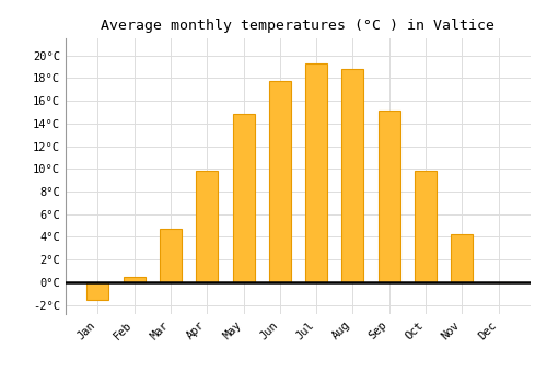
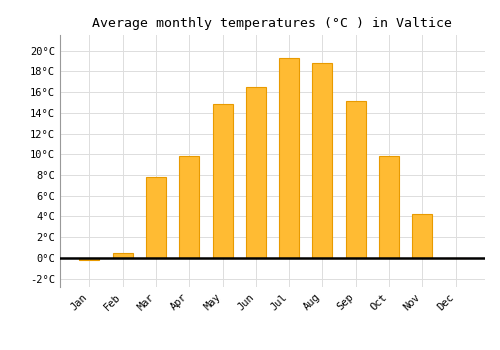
Jan: -1.5°C -> -0.2°C
Mar: 4.7°C -> 7.8°C
Jun: 17.7°C -> 16.5°C
